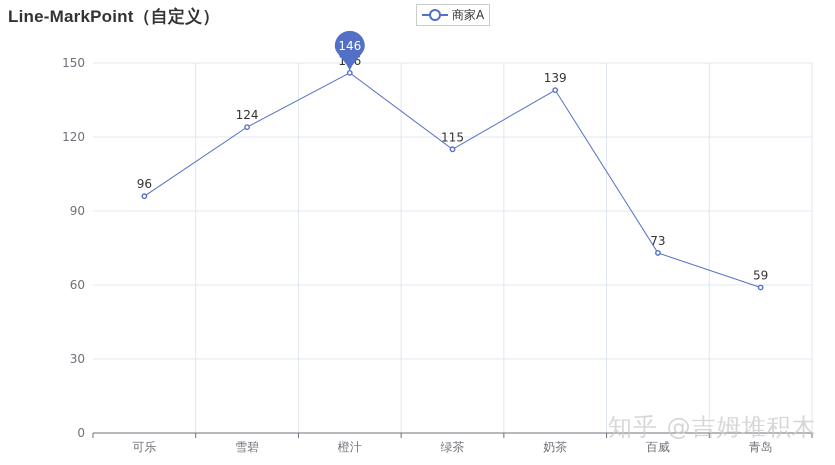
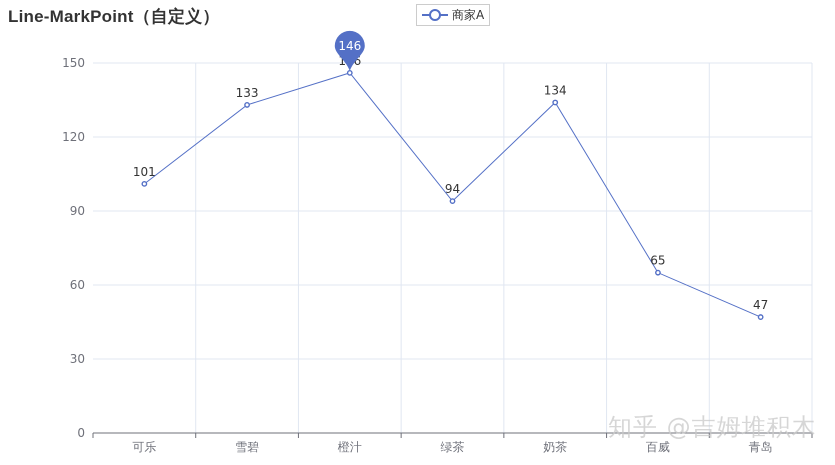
可乐: 96 -> 101
雪碧: 124 -> 133
绿茶: 115 -> 94
奶茶: 139 -> 134
百威: 73 -> 65
青岛: 59 -> 47
